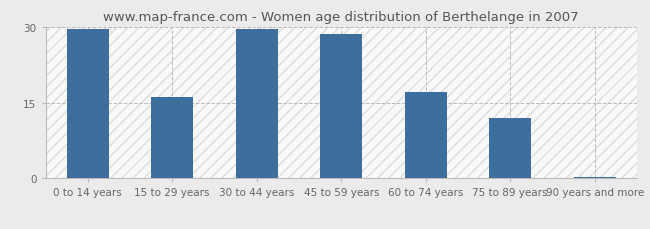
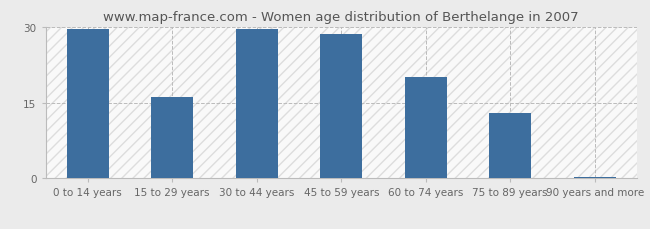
60 to 74 years: 17.0 -> 20.0
75 to 89 years: 12.0 -> 13.0
